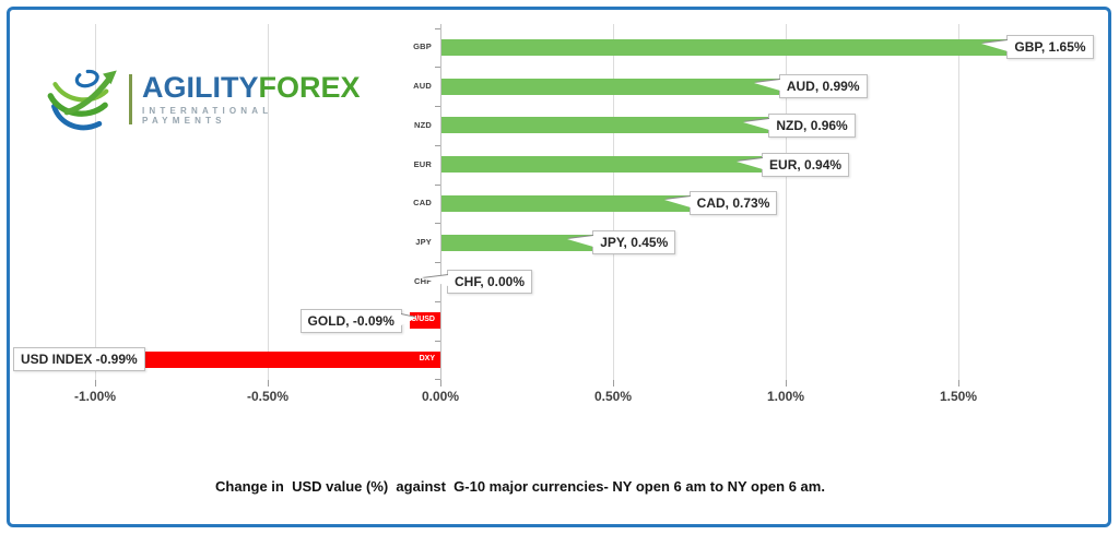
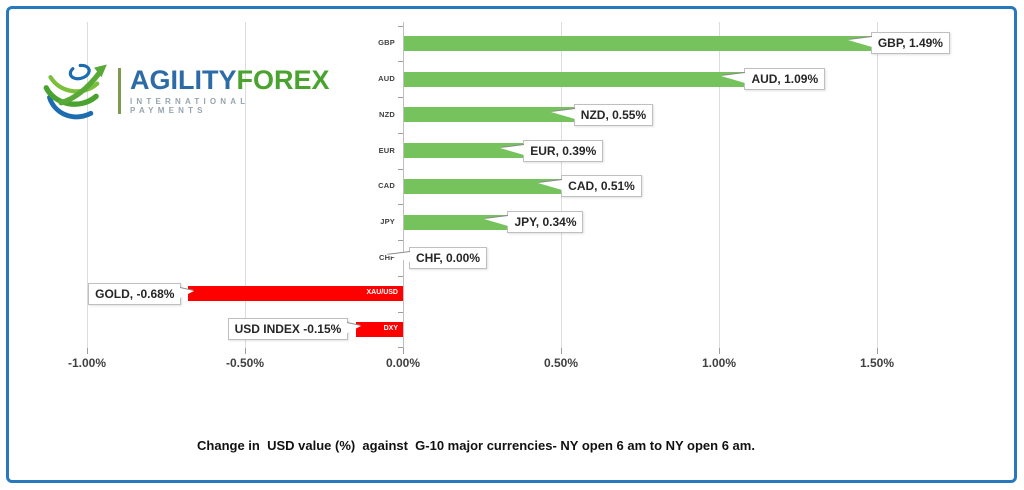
GBP: 1.65% -> 1.49%
AUD: 0.99% -> 1.09%
NZD: 0.96% -> 0.55%
EUR: 0.94% -> 0.39%
CAD: 0.73% -> 0.51%
JPY: 0.45% -> 0.34%
XAU/USD: -0.09% -> -0.68%
DXY: -0.99% -> -0.15%
